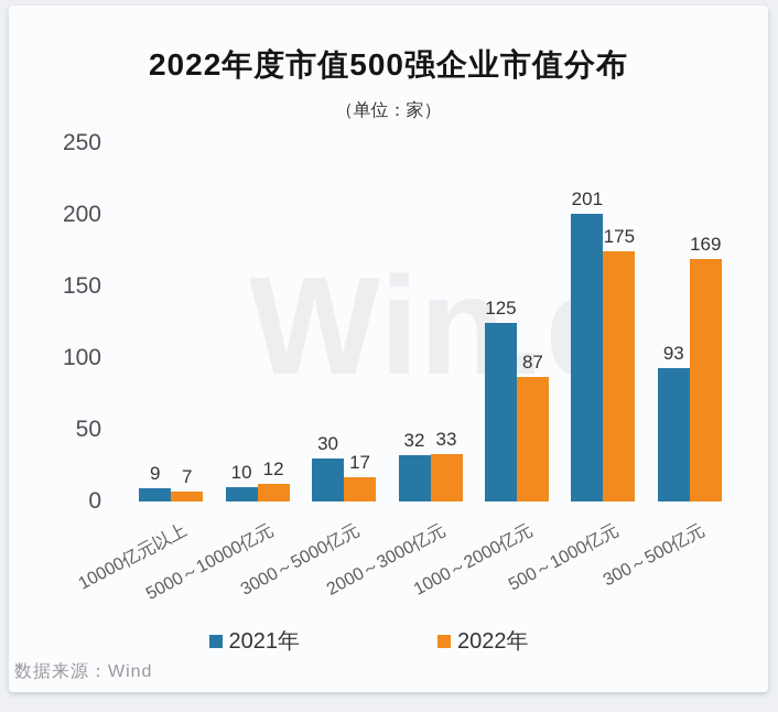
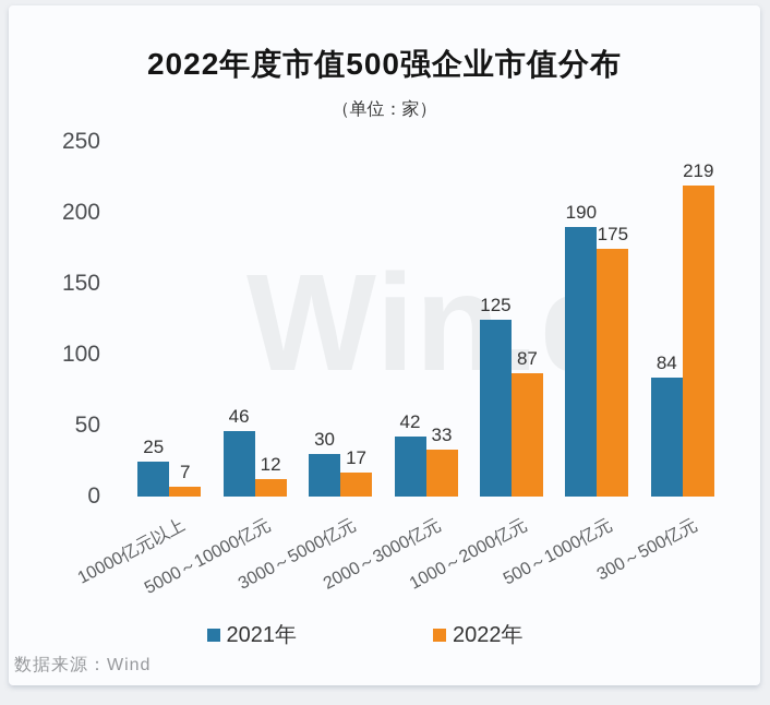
2021年/10000亿元以上: 9 -> 25
2021年/5000～10000亿元: 10 -> 46
2021年/2000～3000亿元: 32 -> 42
2021年/500～1000亿元: 201 -> 190
2021年/300～500亿元: 93 -> 84
2022年/300～500亿元: 169 -> 219
